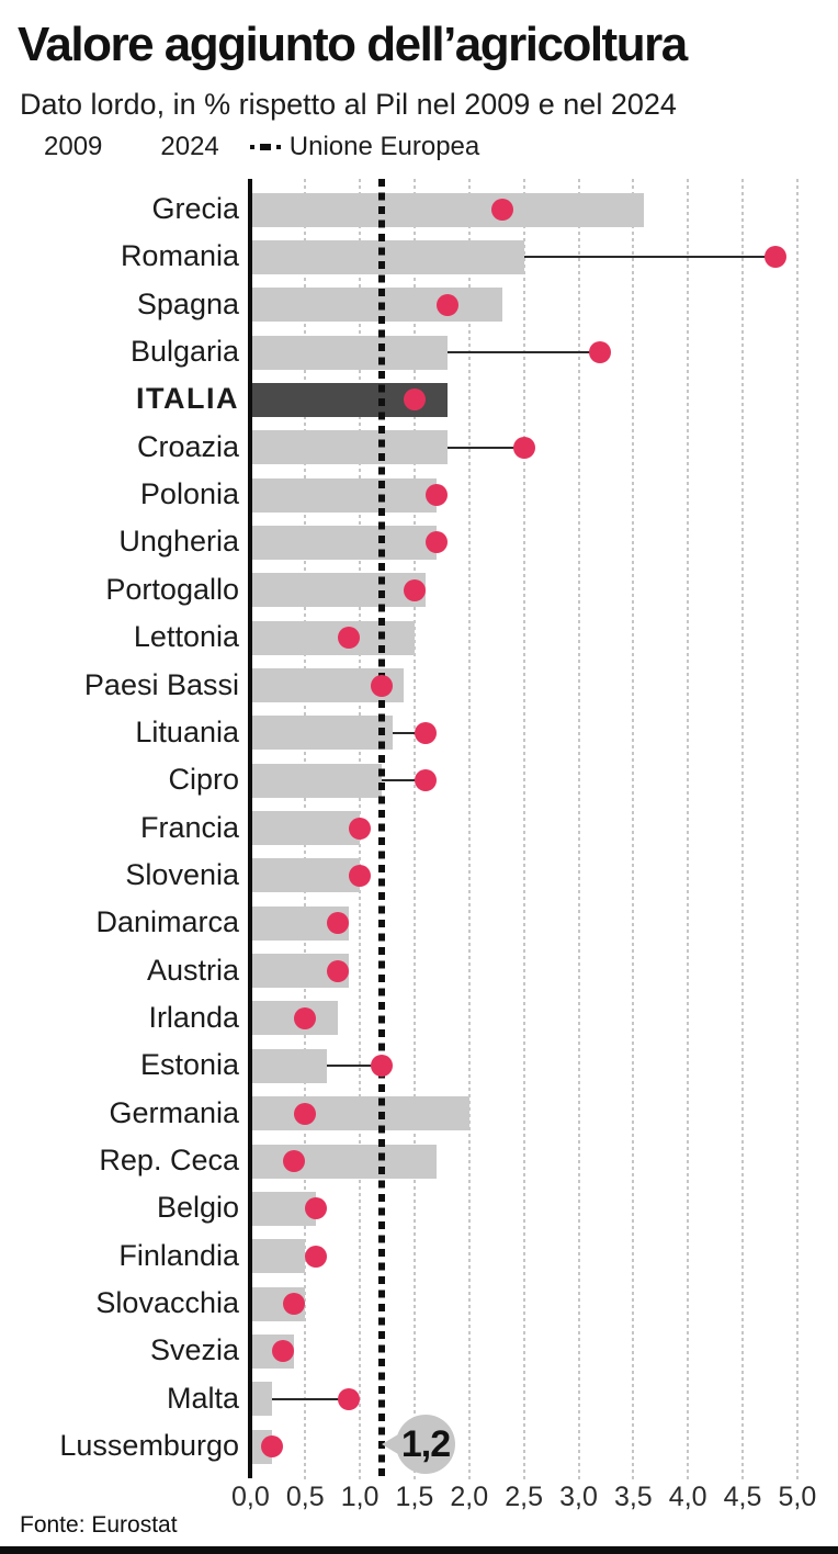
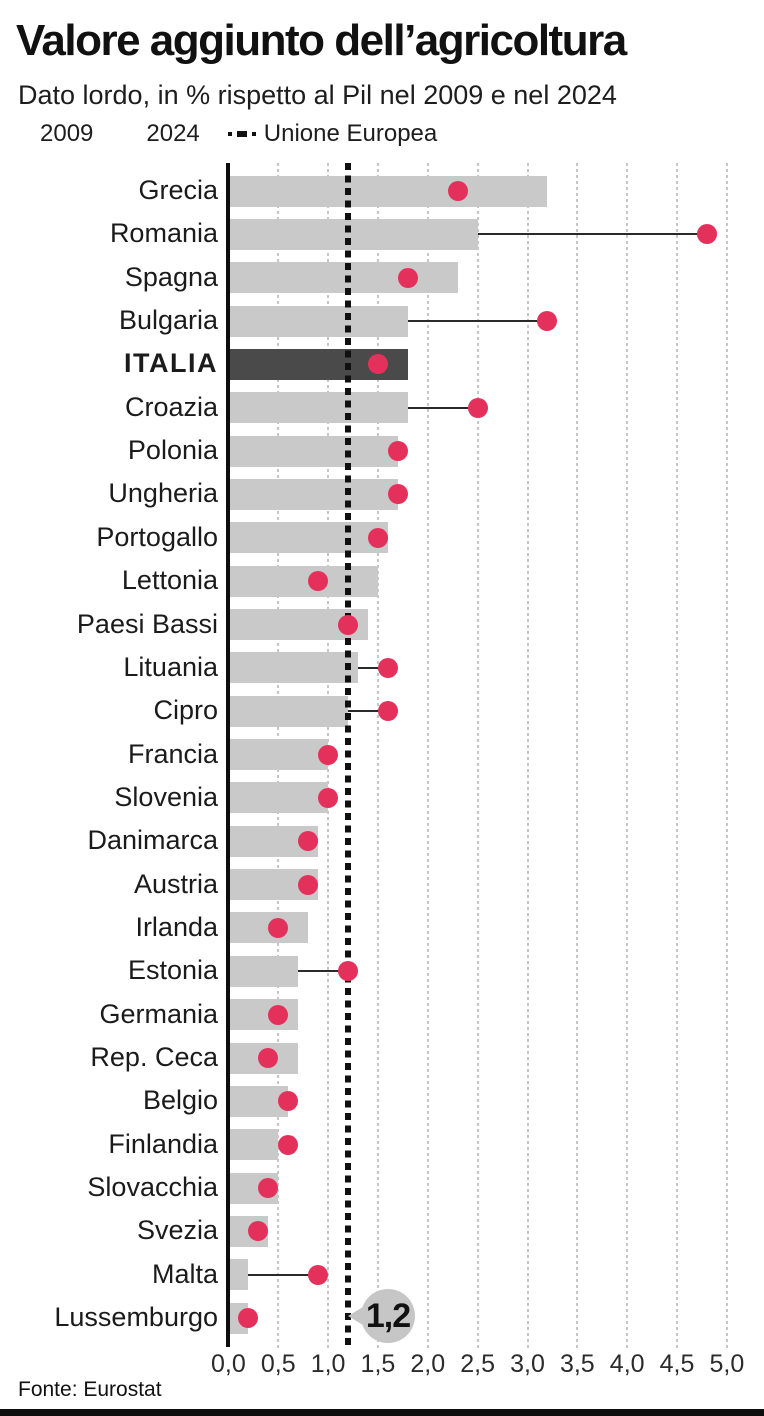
2024/Grecia: 3,6 -> 3,2
2024/Germania: 2,0 -> 0,7
2024/Rep. Ceca: 1,7 -> 0,7
